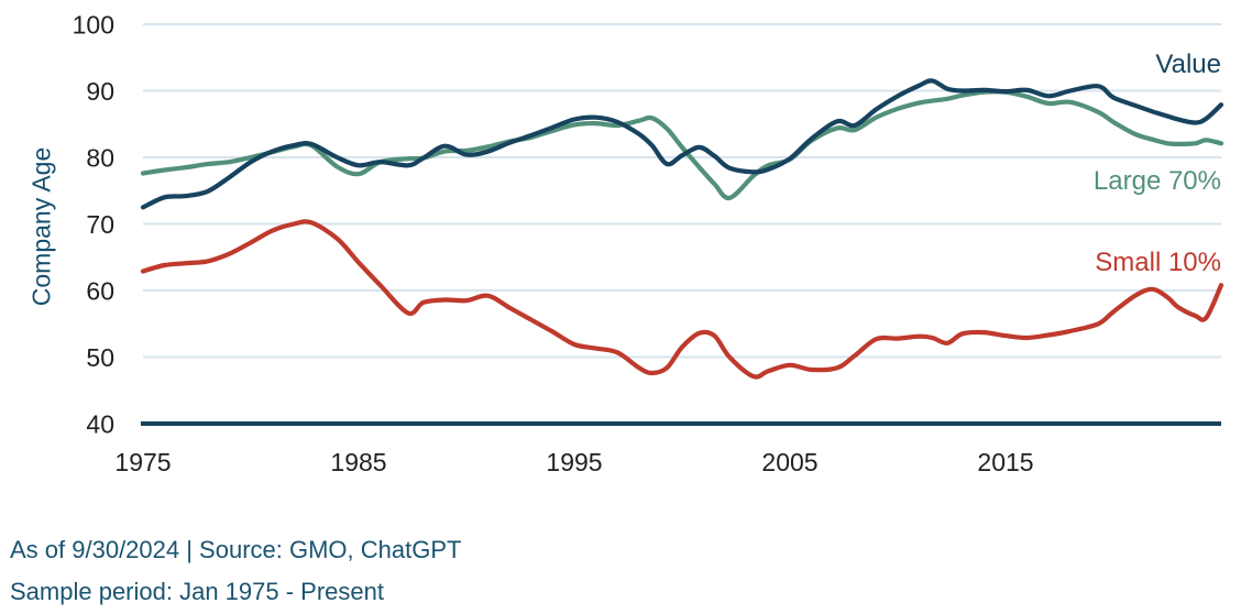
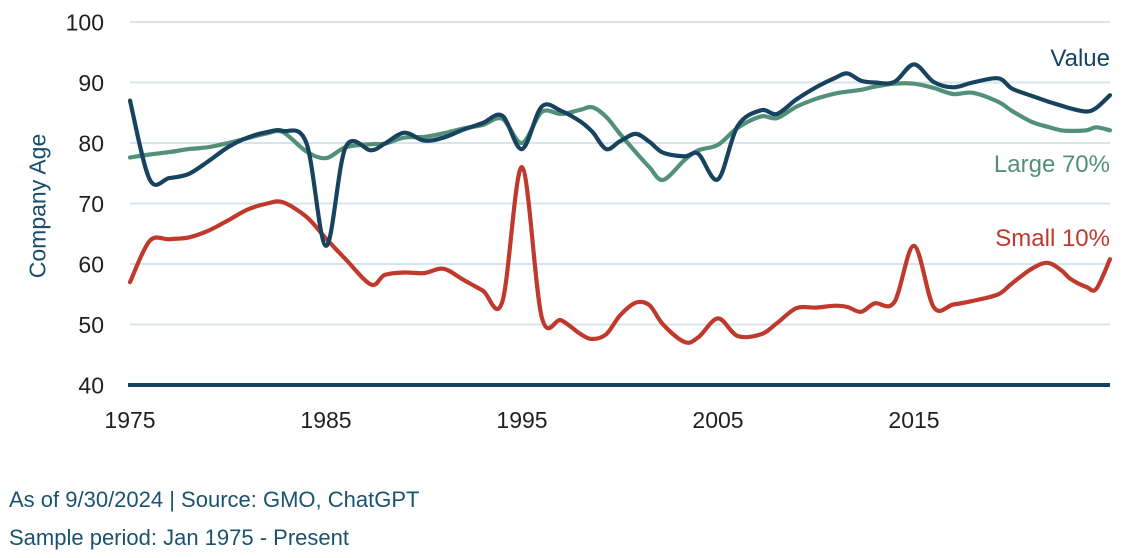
Value/1975: 72 -> 87
Small 10%/1975: 63 -> 57
Value/1985: 79 -> 63
Value/1995: 86 -> 79
Large 70%/1995: 85 -> 80
Small 10%/1995: 52 -> 76
Value/2005: 80 -> 74
Small 10%/2005: 49 -> 51
Value/2015: 90 -> 93
Small 10%/2015: 53 -> 63
